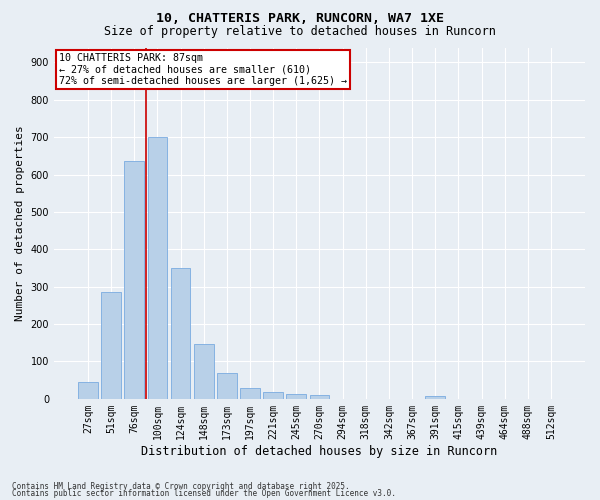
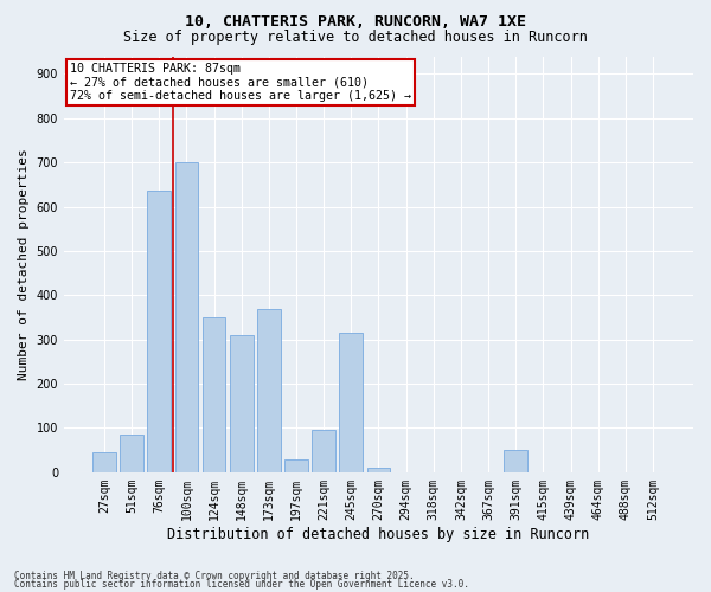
51sqm: 285 -> 85
148sqm: 148 -> 310
173sqm: 70 -> 370
221sqm: 17 -> 95
245sqm: 12 -> 315
391sqm: 8 -> 50
